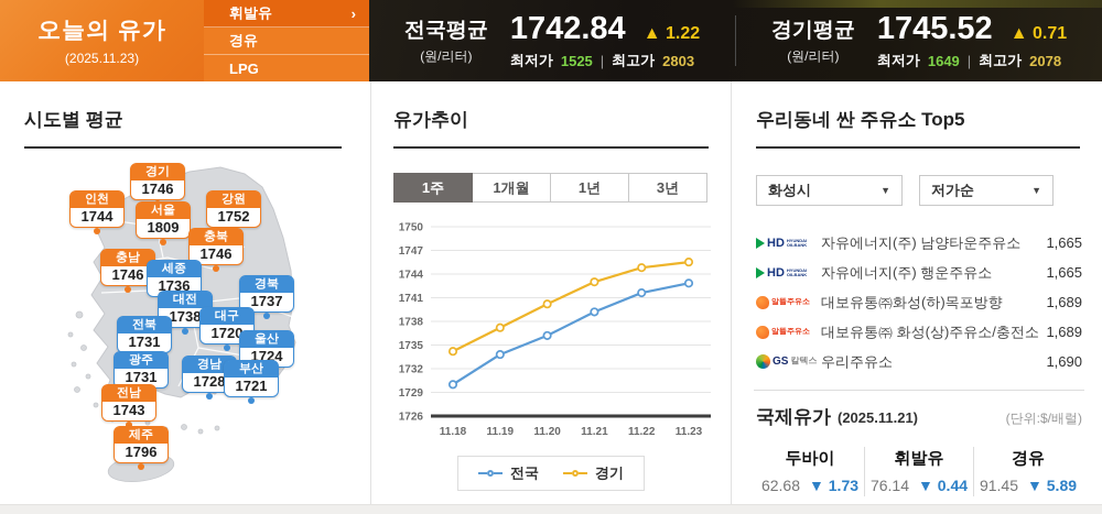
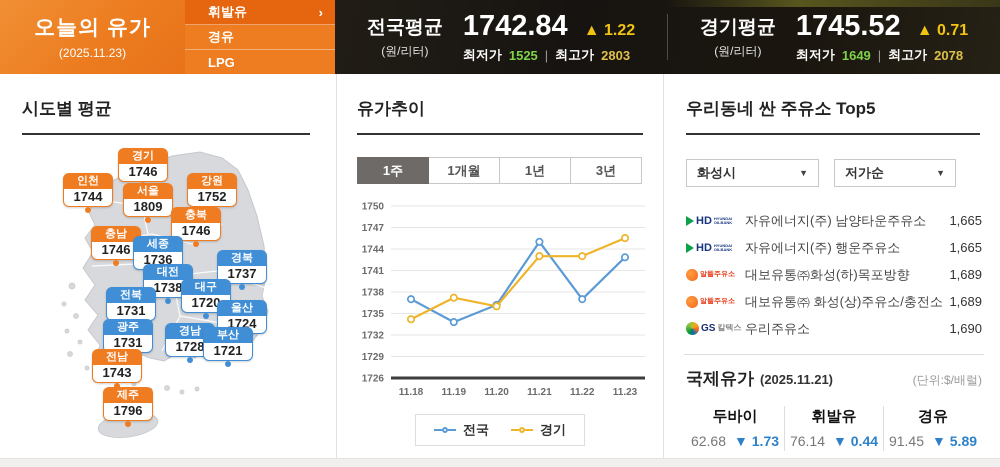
전국/11.18: 1730 -> 1737
경기/11.20: 1740 -> 1736
전국/11.21: 1739 -> 1745
전국/11.22: 1742 -> 1737
경기/11.22: 1745 -> 1743
